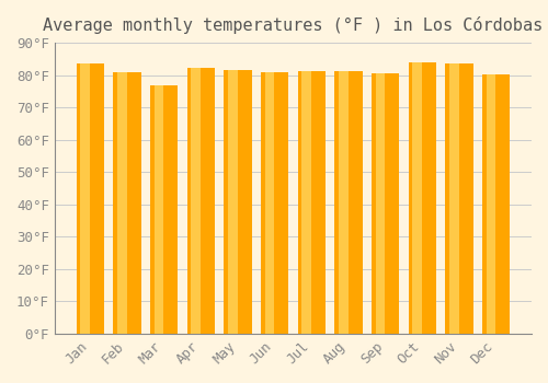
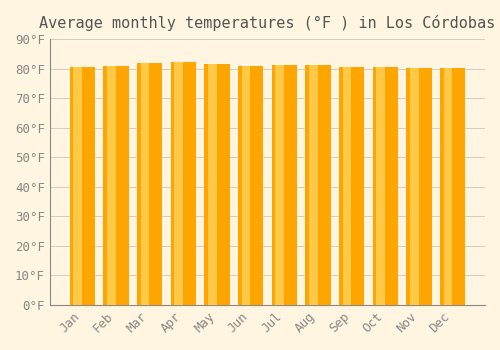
Jan: 83.5°F -> 80.6°F
Mar: 77.0°F -> 81.9°F
Oct: 84.0°F -> 80.4°F
Nov: 83.5°F -> 80.1°F
